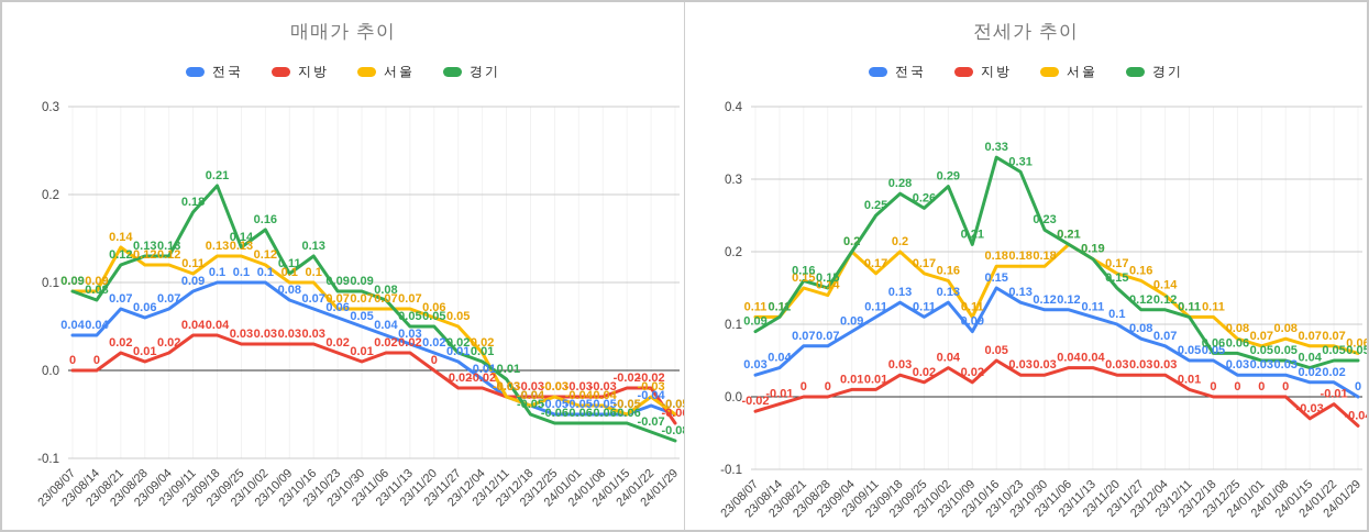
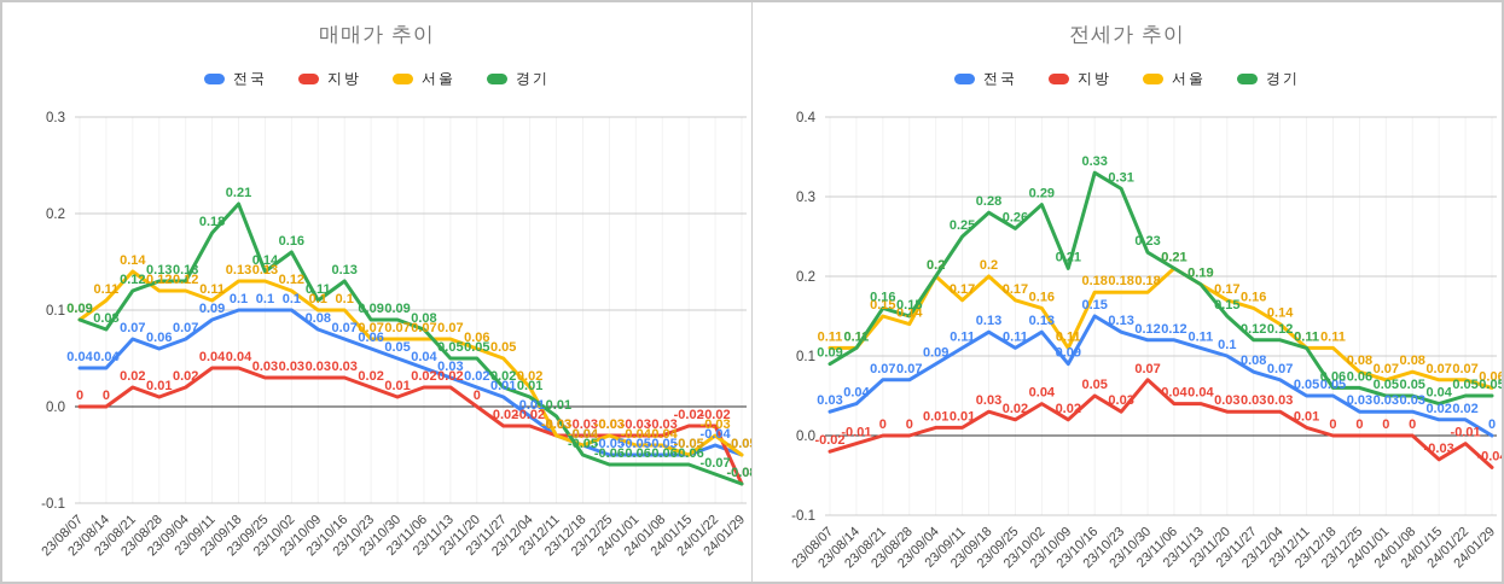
매매가 추이/서울/23/08/14: 0.09 -> 0.11
매매가 추이/지방/24/01/29: -0.06 -> -0.08
전세가 추이/지방/23/10/30: 0.03 -> 0.07
